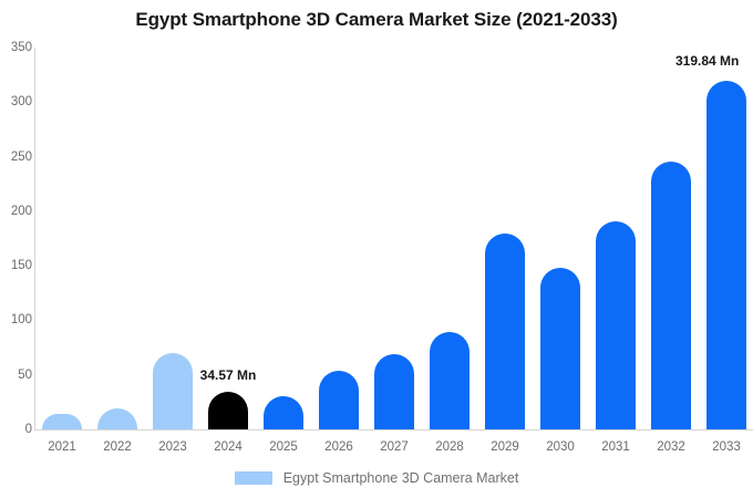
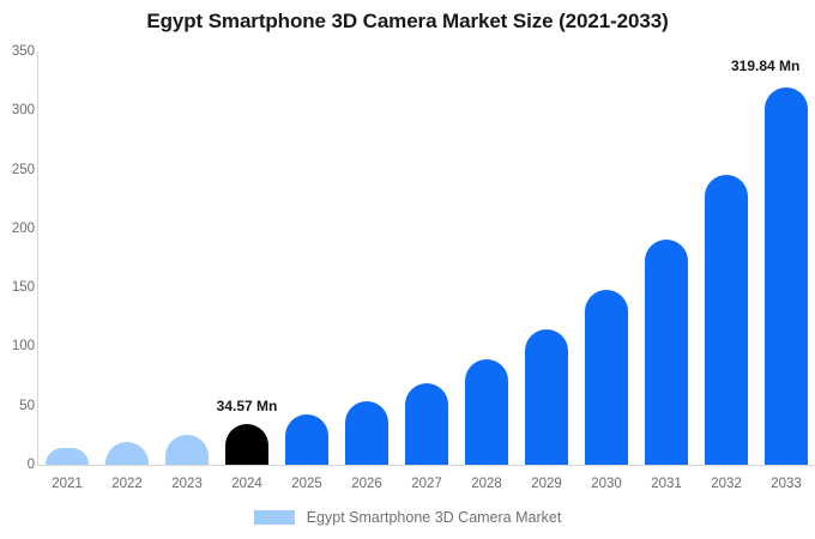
2023: 70 -> 30
2025: 30 -> 40
2029: 180 -> 120
